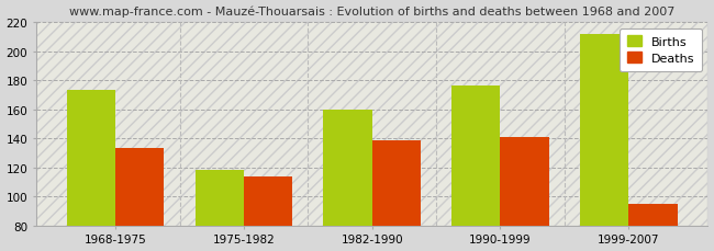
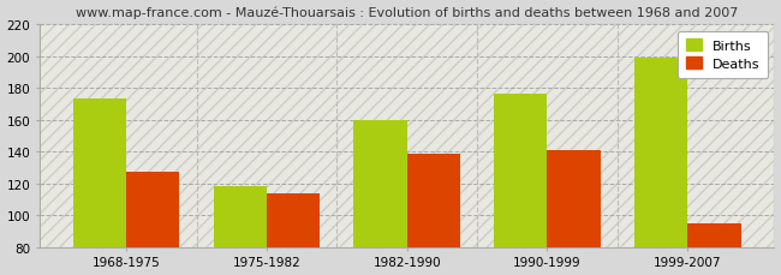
Deaths/1968-1975: 133 -> 127
Births/1999-2007: 212 -> 199
